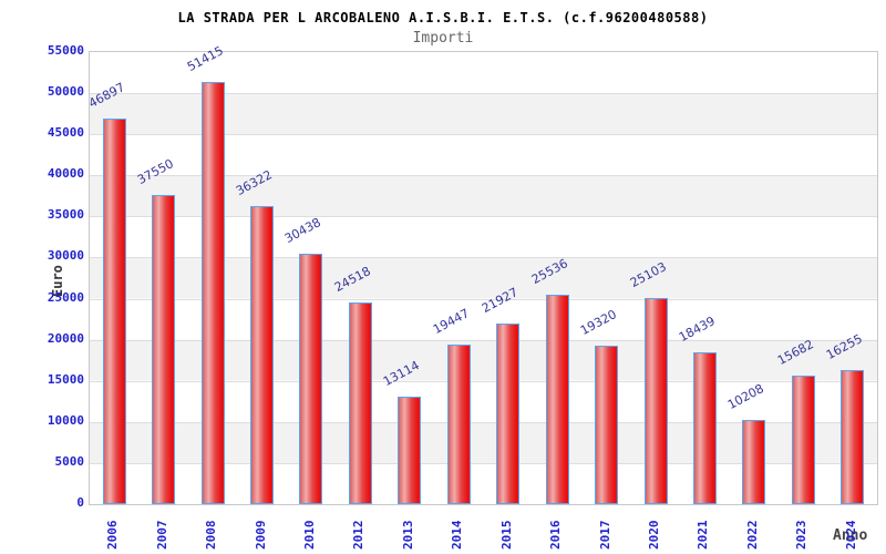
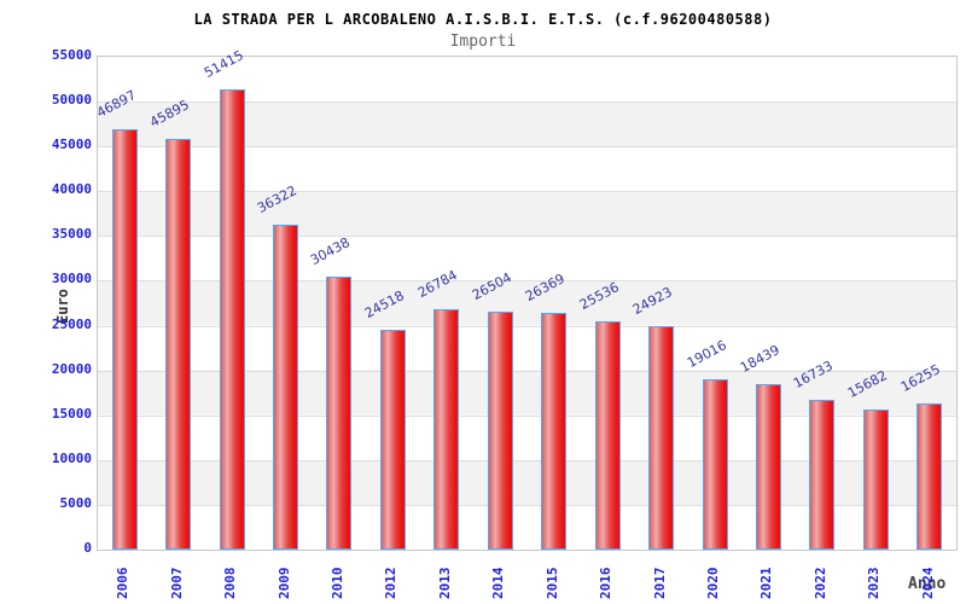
2007: 37550 -> 45895
2013: 13114 -> 26784
2014: 19447 -> 26504
2015: 21927 -> 26369
2017: 19320 -> 24923
2020: 25103 -> 19016
2022: 10208 -> 16733
